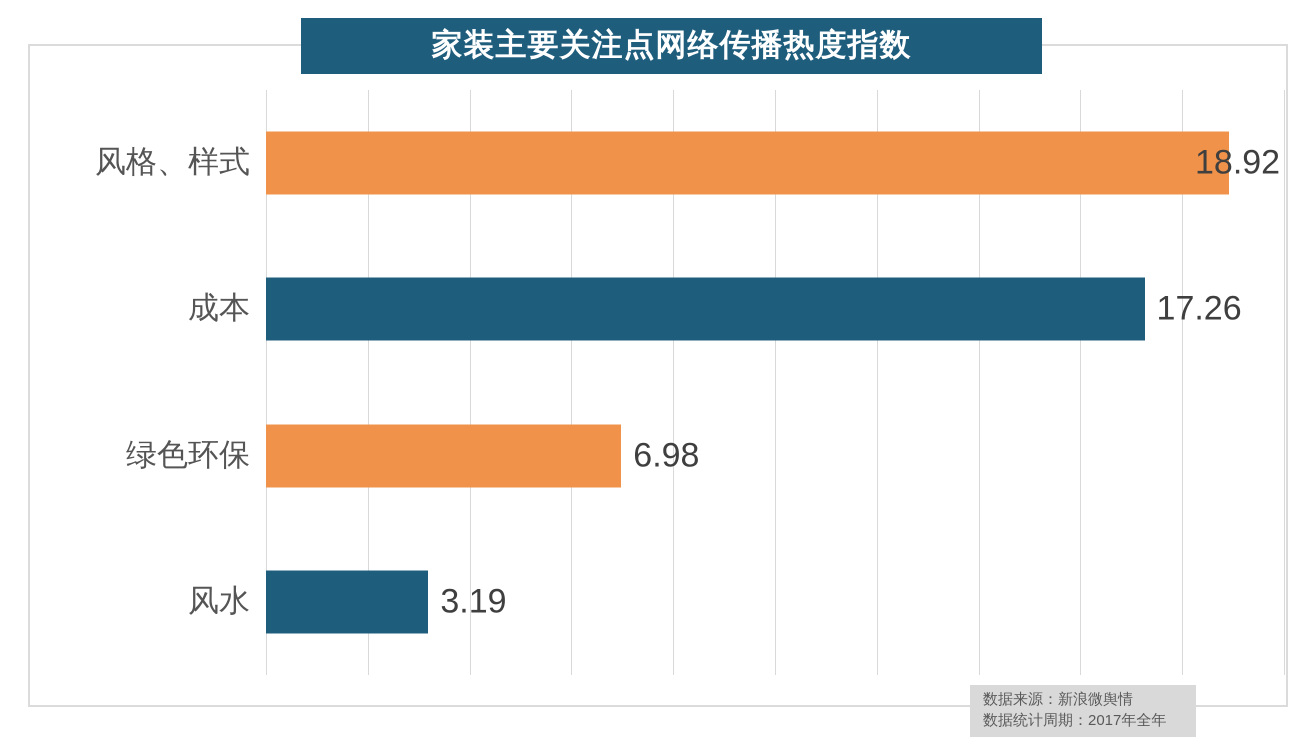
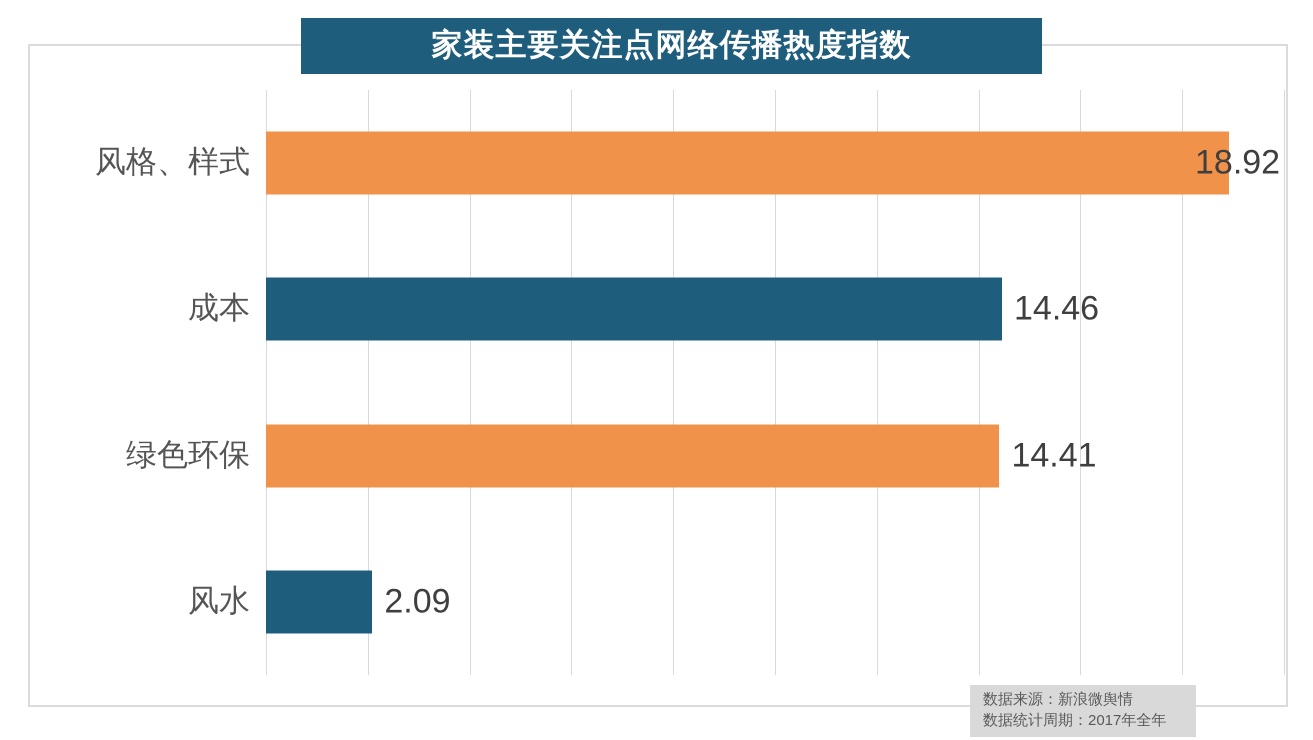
成本: 17.26 -> 14.46
绿色环保: 6.98 -> 14.41
风水: 3.19 -> 2.09
